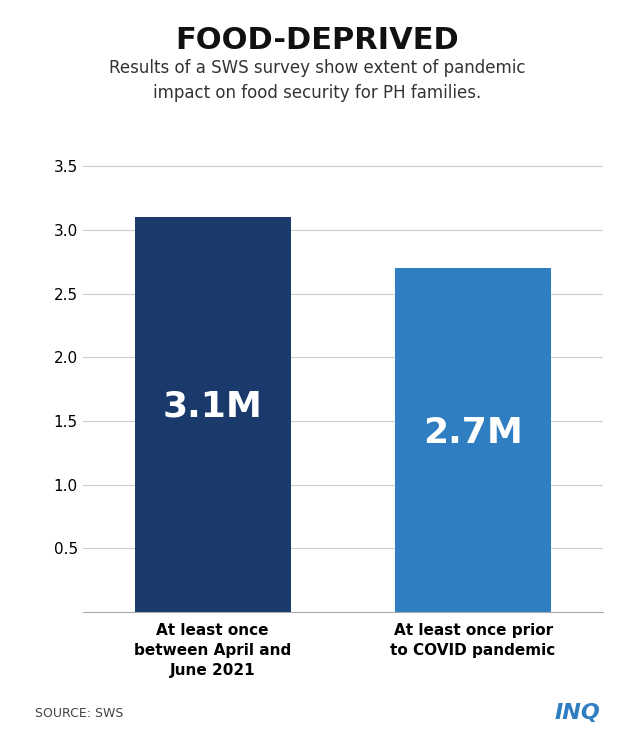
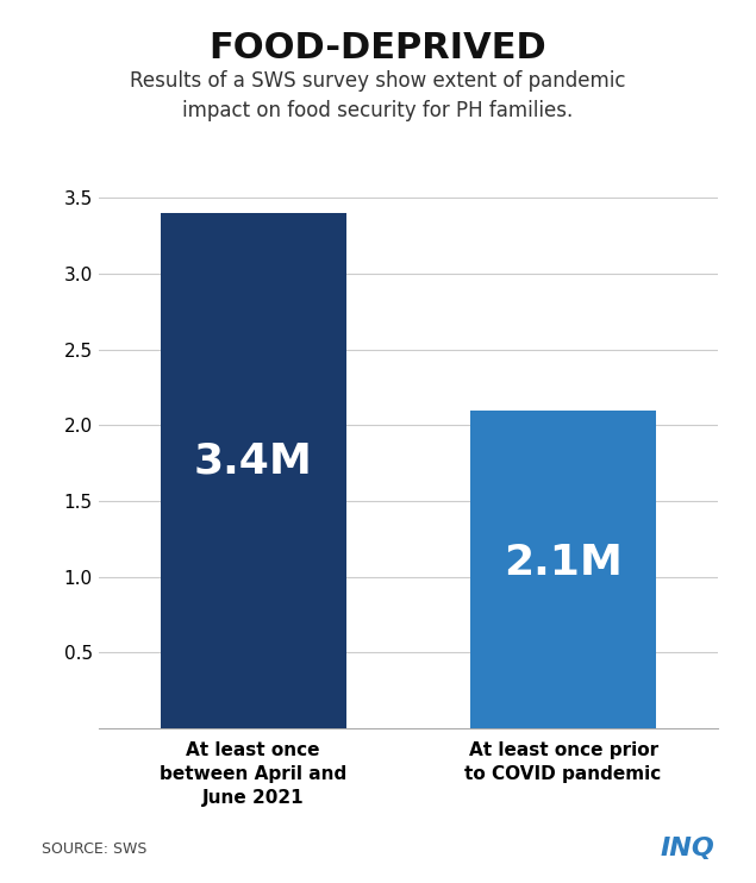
At least once between April and June 2021: 3.1M -> 3.4M
At least once prior to COVID pandemic: 2.7M -> 2.1M
